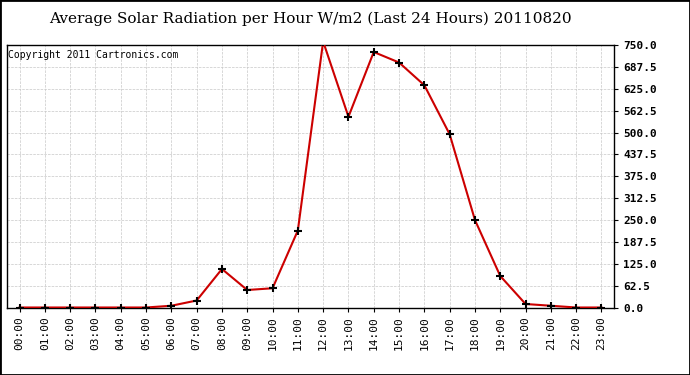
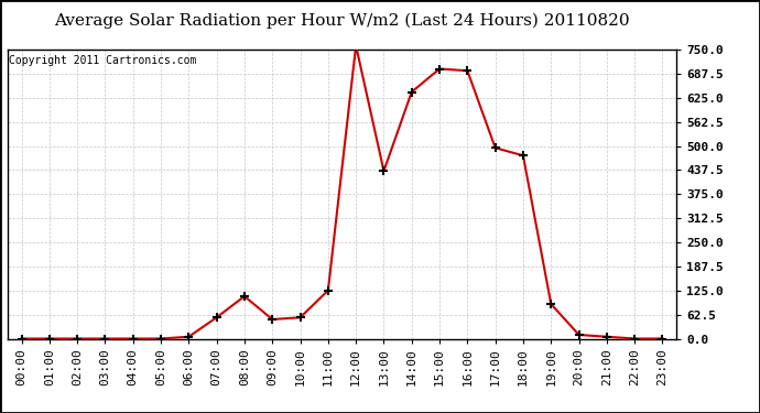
07:00: 20 -> 55
11:00: 220 -> 125
13:00: 545 -> 435
14:00: 730 -> 640
16:00: 635 -> 695
18:00: 250 -> 475
